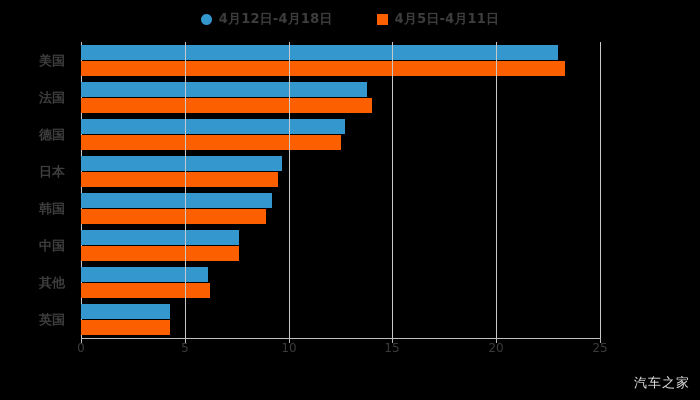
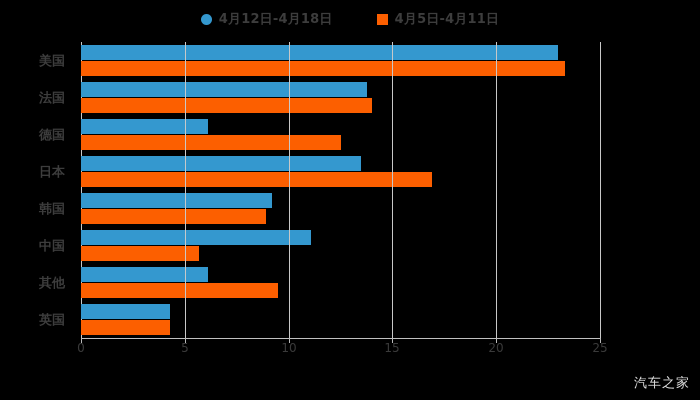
4月12日-4月18日/德国: 12.7 -> 6.1
4月12日-4月18日/日本: 9.7 -> 13.5
4月5日-4月11日/日本: 9.5 -> 16.9
4月12日-4月18日/中国: 7.6 -> 11.1
4月5日-4月11日/中国: 7.6 -> 5.7
4月5日-4月11日/其他: 6.2 -> 9.5
